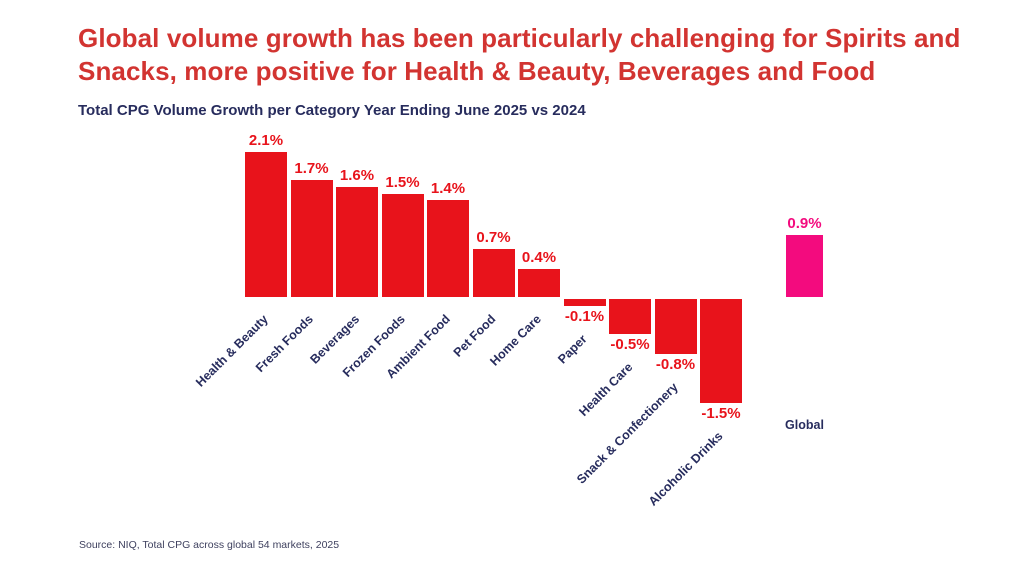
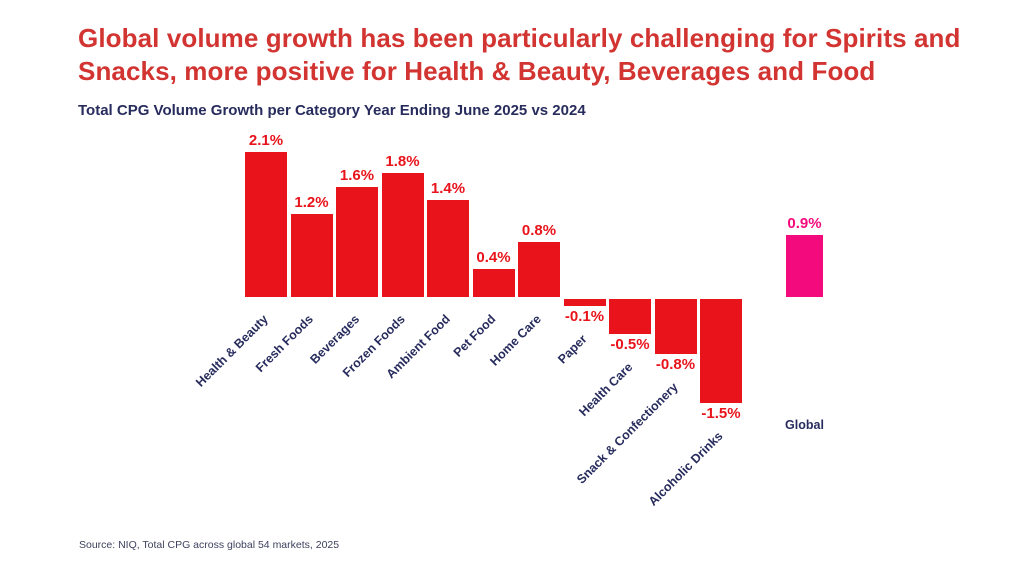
Fresh Foods: 1.7% -> 1.2%
Frozen Foods: 1.5% -> 1.8%
Pet Food: 0.7% -> 0.4%
Home Care: 0.4% -> 0.8%
